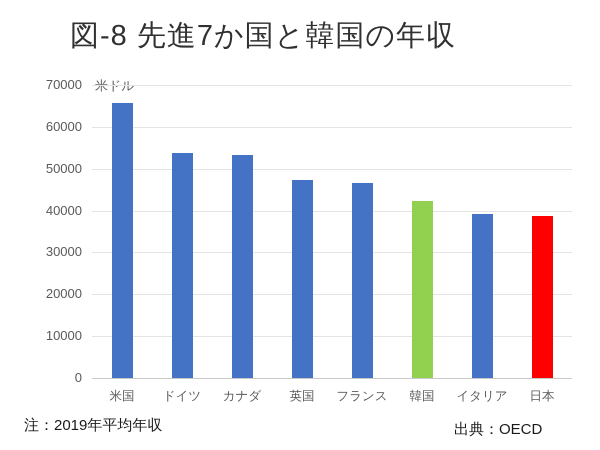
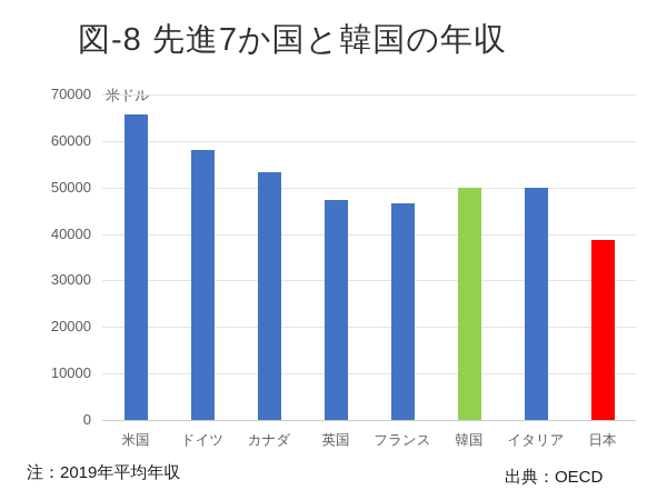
ドイツ: 54000 -> 58000
韓国: 42000 -> 50000
イタリア: 39000 -> 50000
